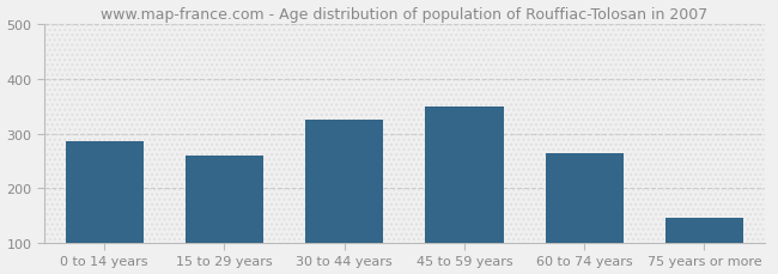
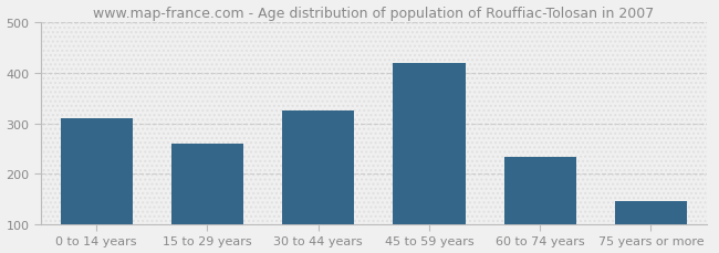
0 to 14 years: 285 -> 310
45 to 59 years: 350 -> 420
60 to 74 years: 265 -> 233
